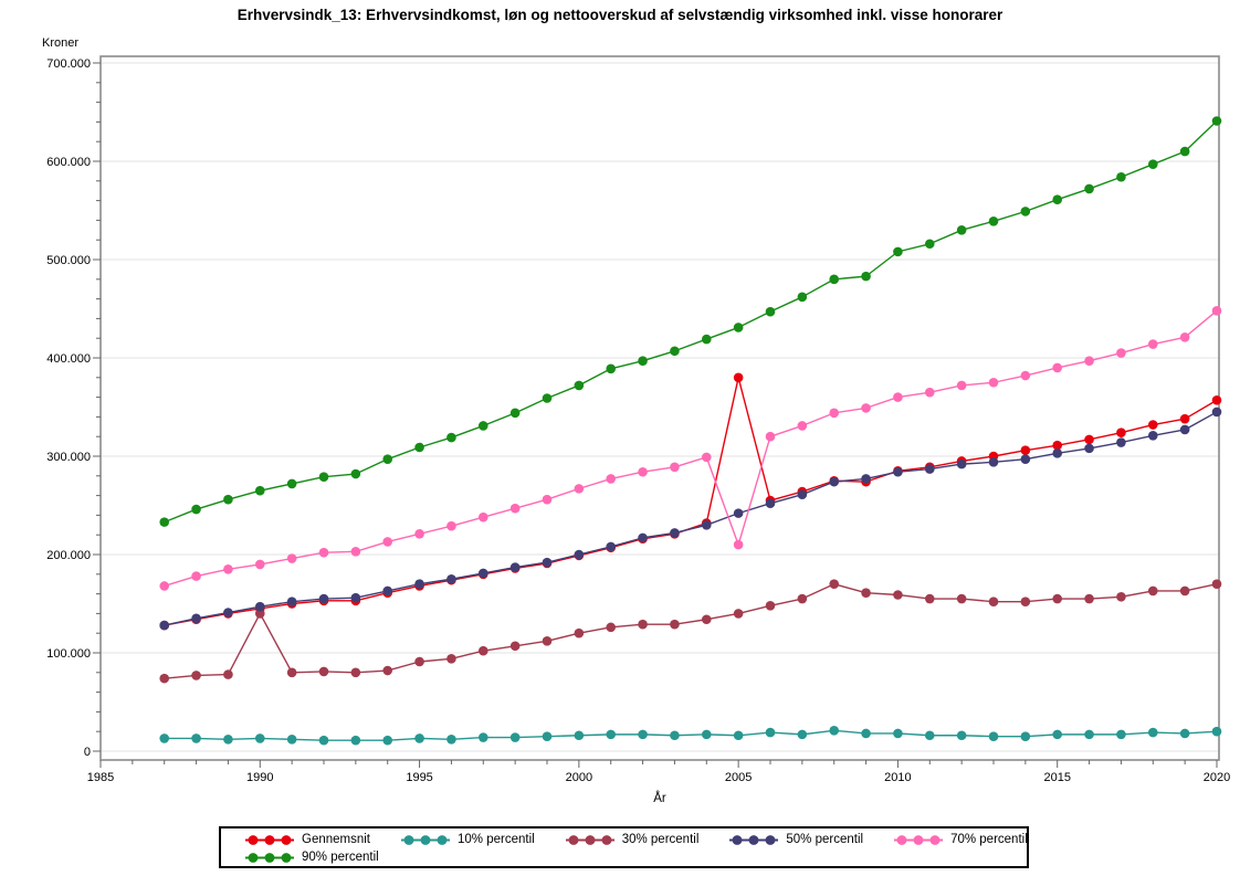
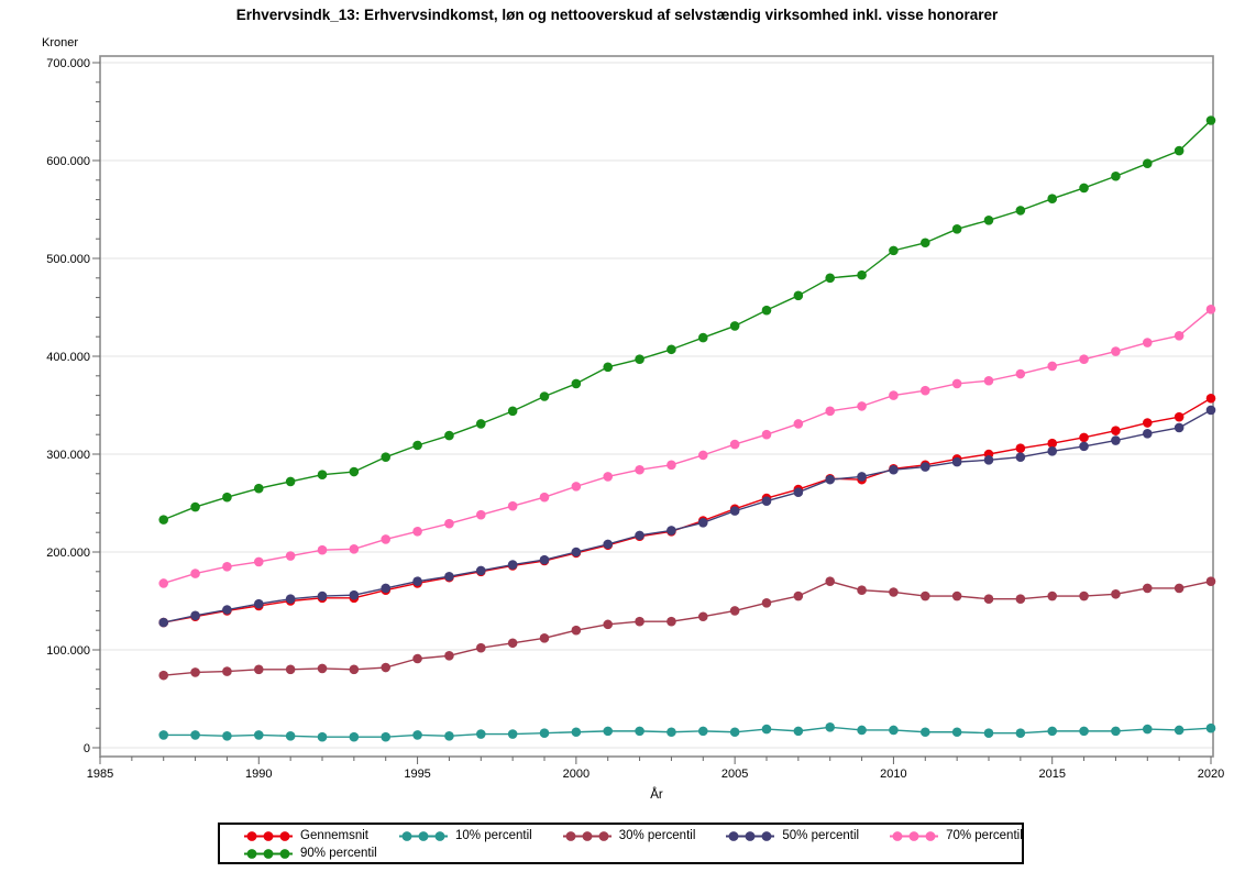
30% percentil/1990: 140000 -> 80000
Gennemsnit/2005: 380000 -> 240000
70% percentil/2005: 210000 -> 310000
